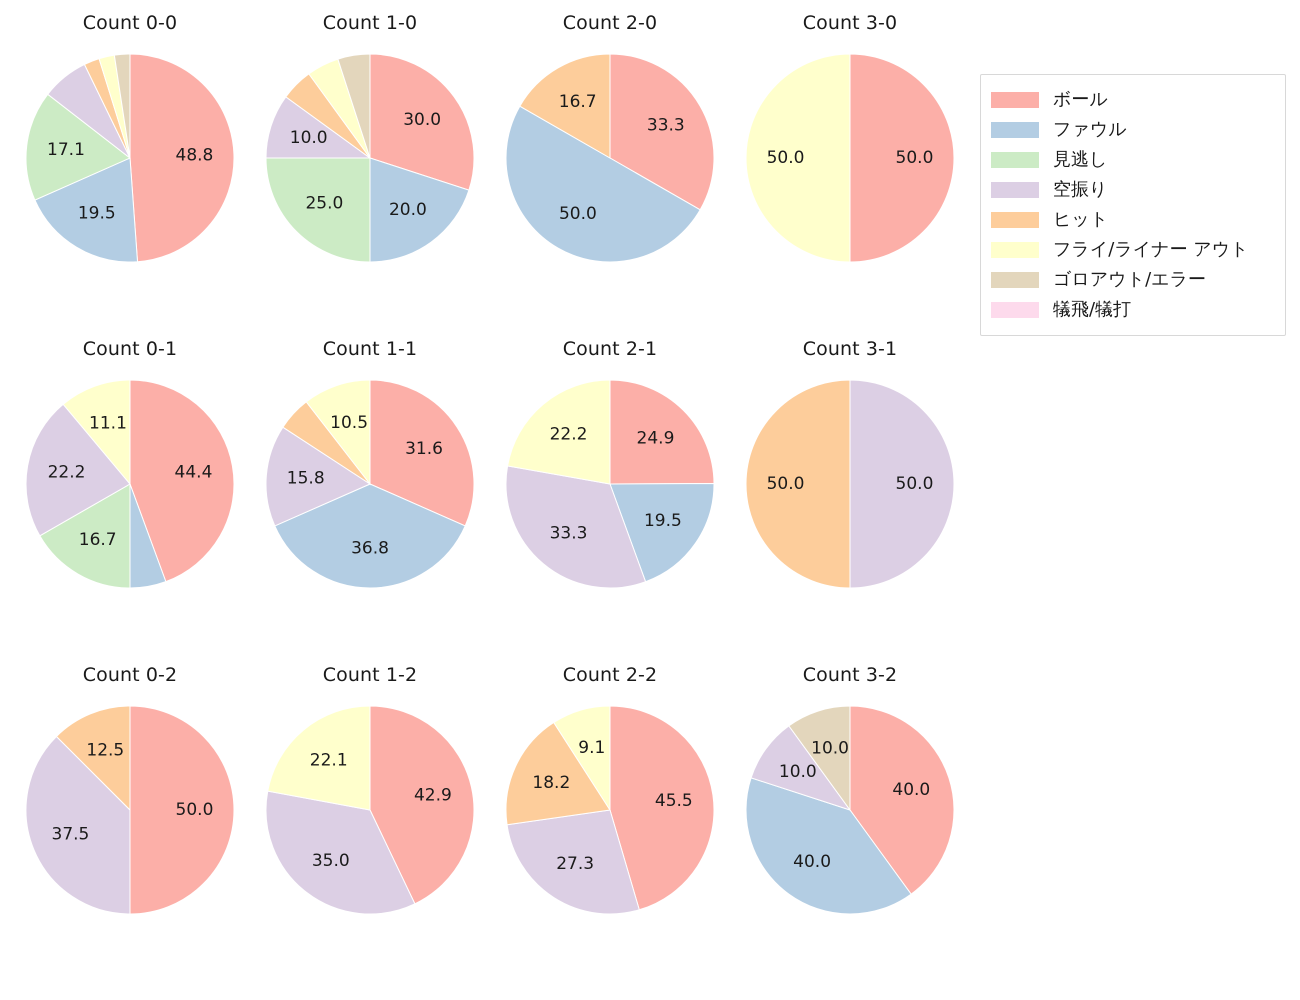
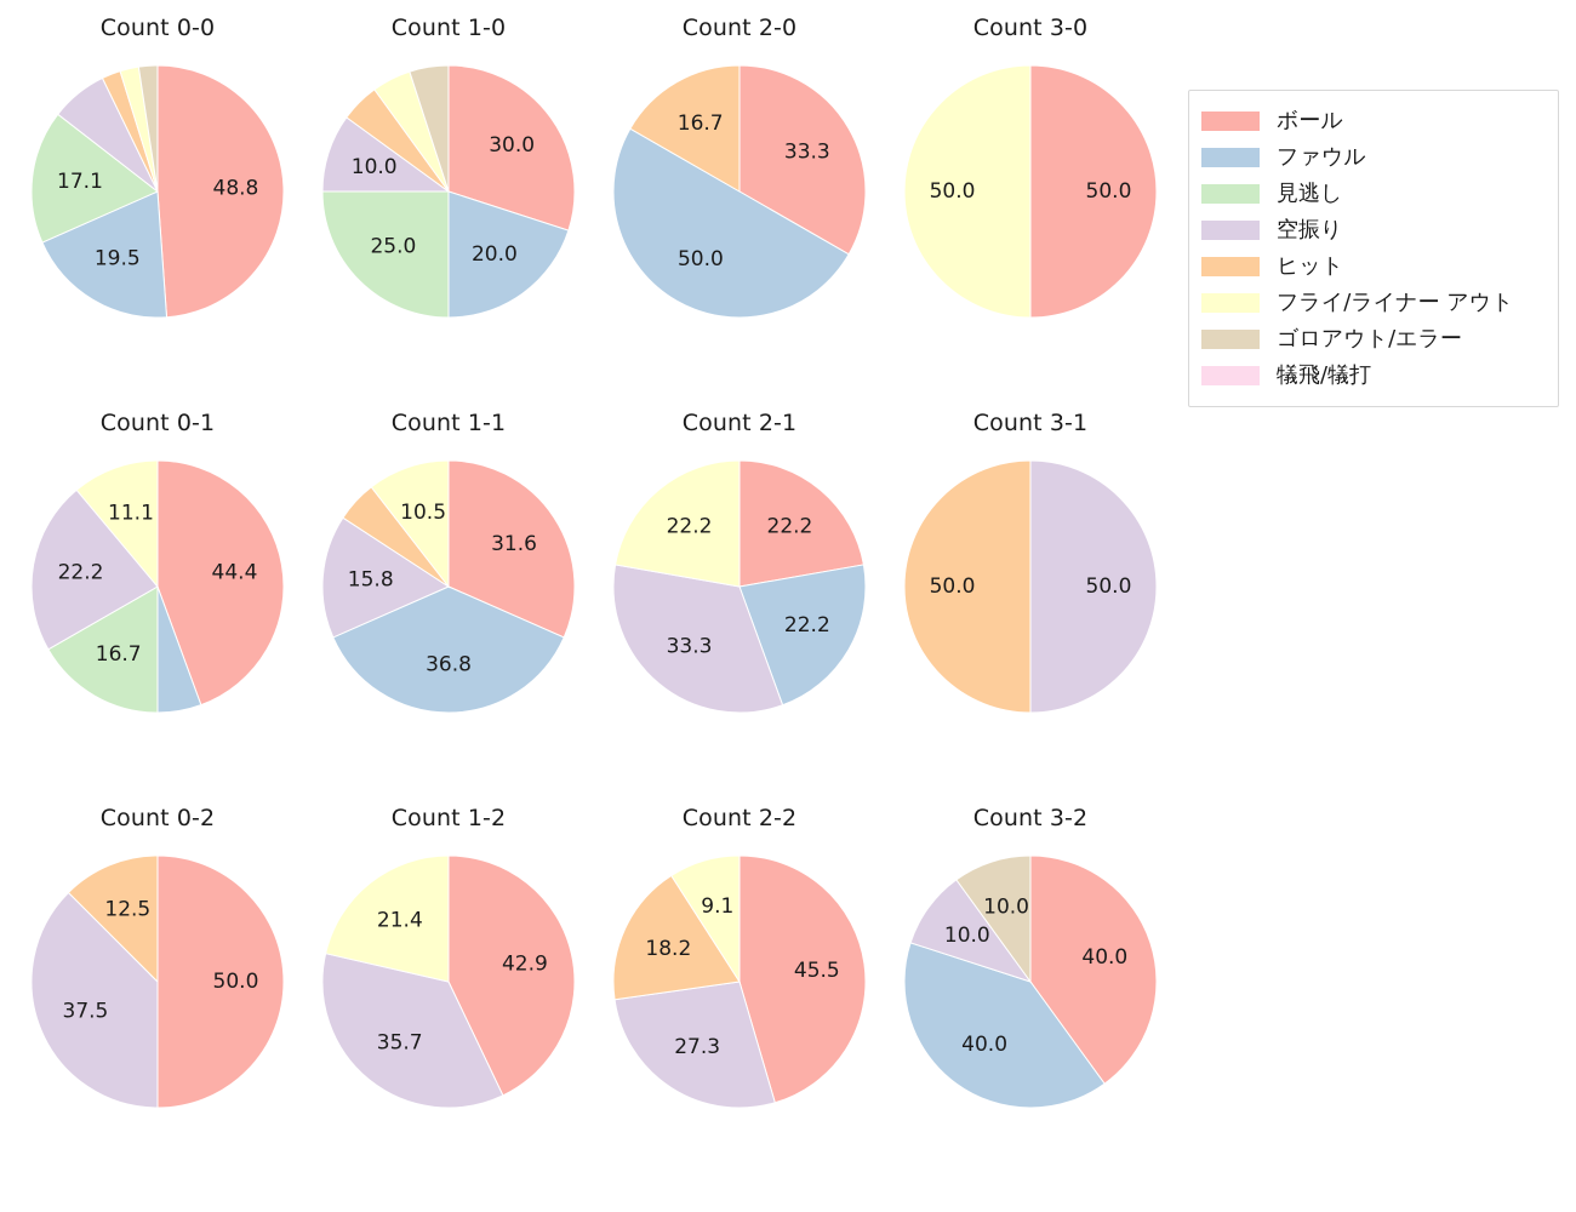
Count 2-1/ボール: 24.9 -> 22.2
Count 2-1/ファウル: 19.5 -> 22.2
Count 1-2/空振り: 35.0 -> 35.7
Count 1-2/フライ/ライナー アウト: 22.1 -> 21.4
